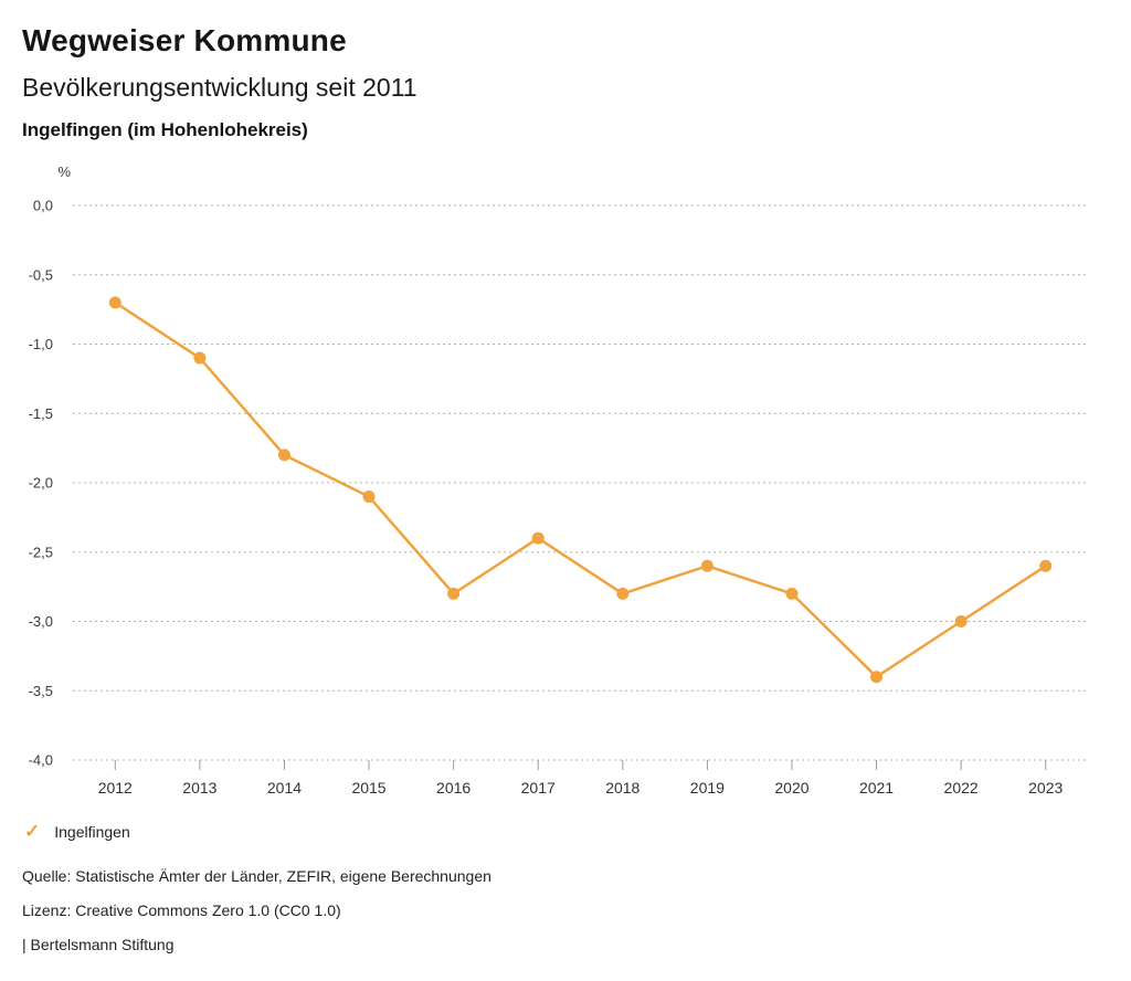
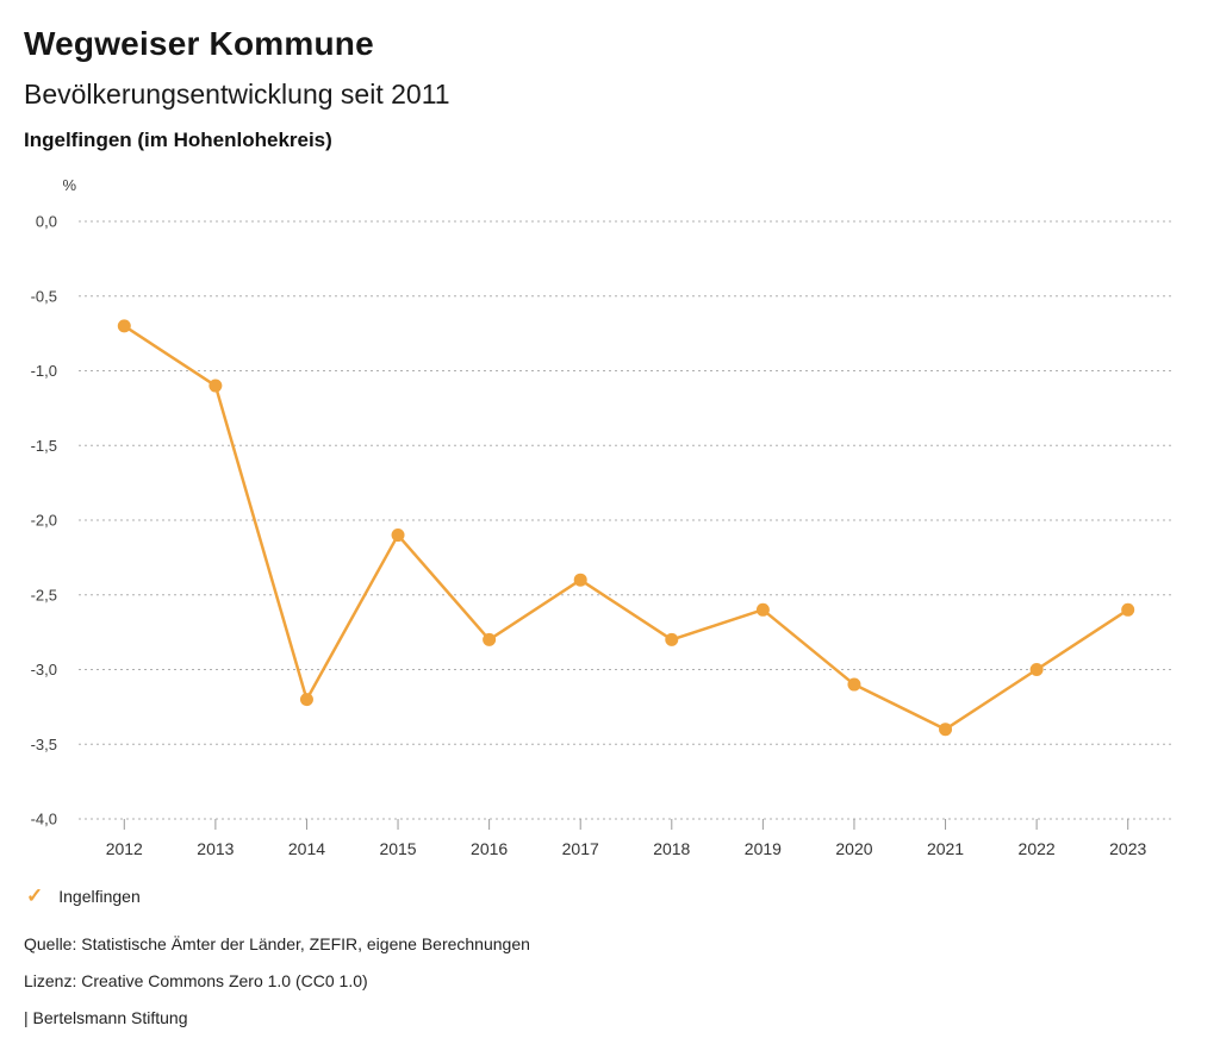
2014: -1,8 -> -3,2
2020: -2,8 -> -3,1
